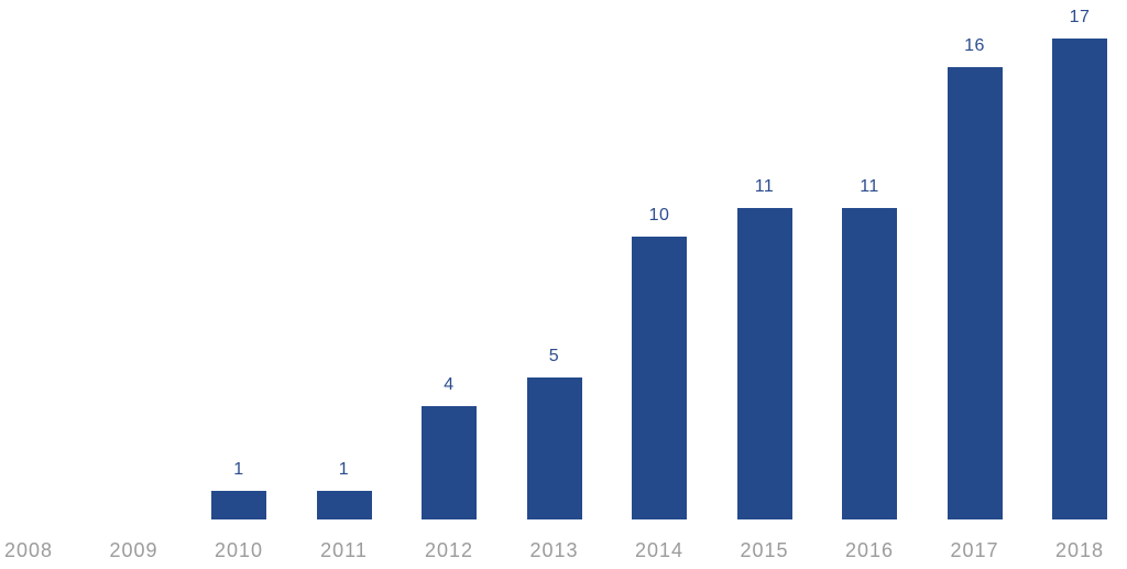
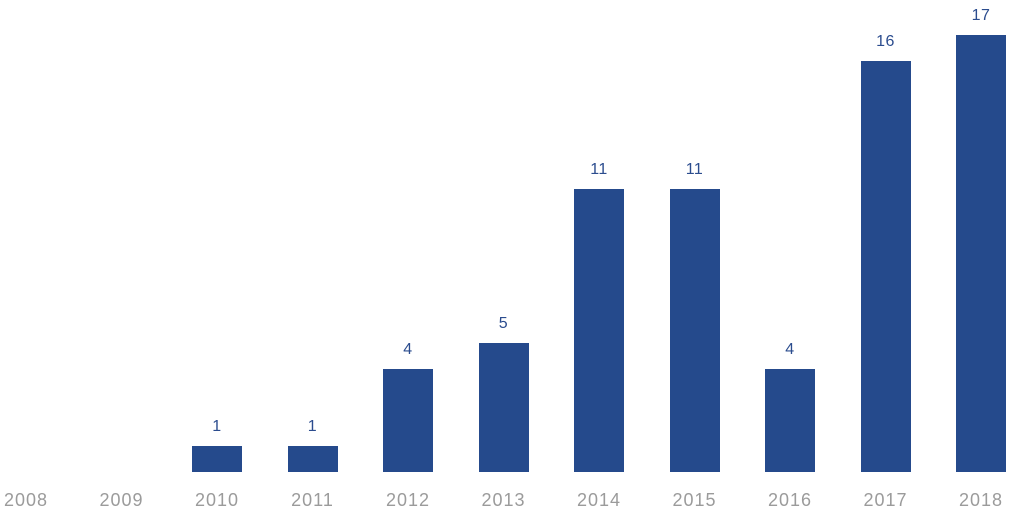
2014: 10 -> 11
2016: 11 -> 4
